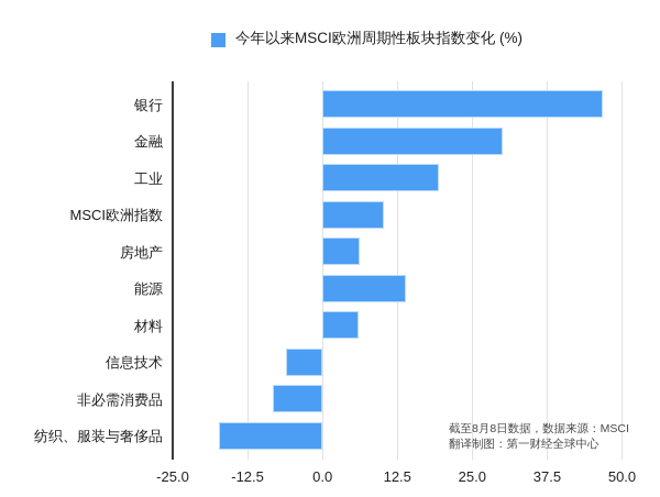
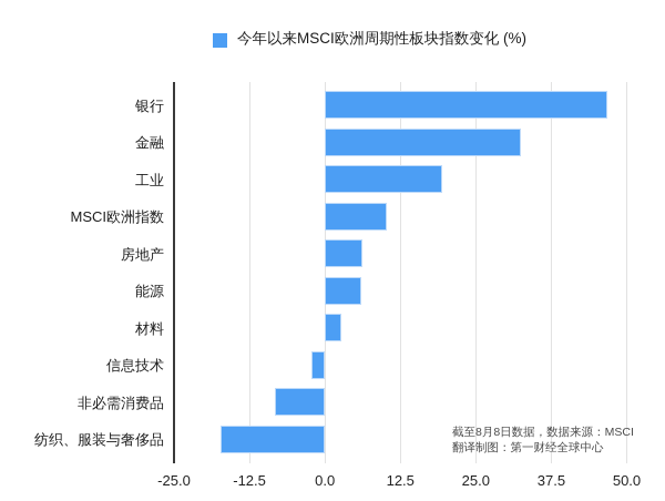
金融: 30 -> 32
能源: 14 -> 6
材料: 6 -> 3
信息技术: -6 -> -2
